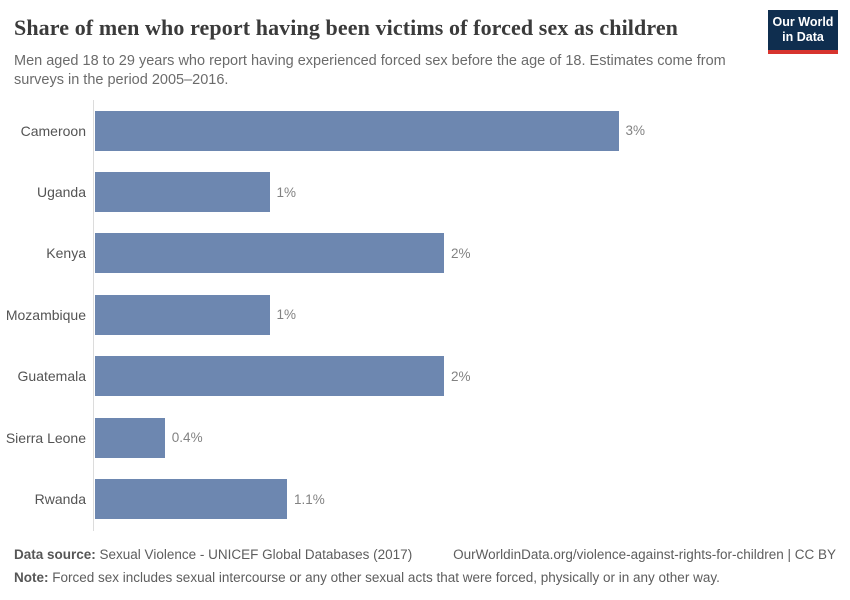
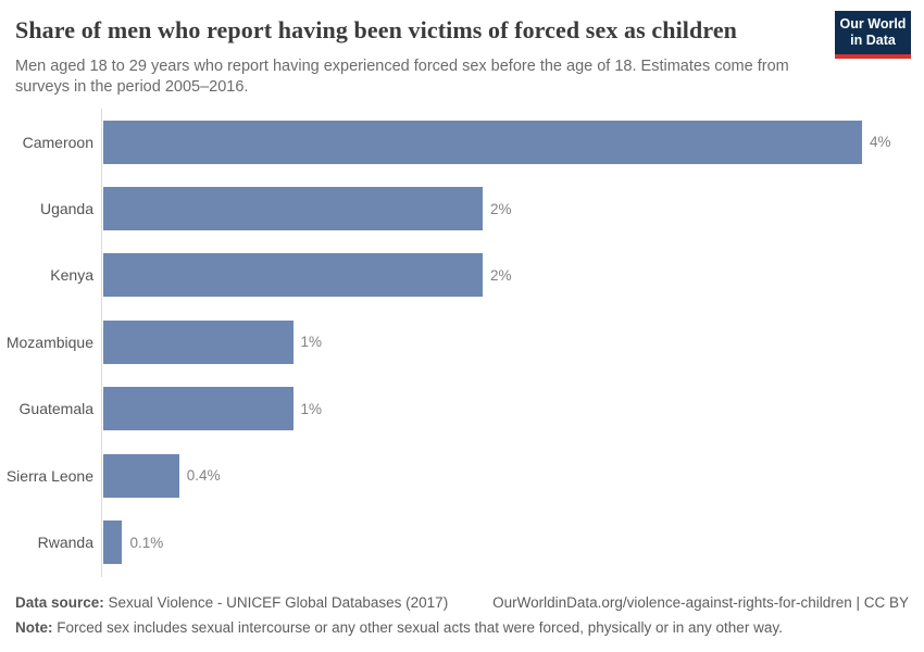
Cameroon: 3% -> 4%
Uganda: 1% -> 2%
Guatemala: 2% -> 1%
Rwanda: 1.1% -> 0.1%
